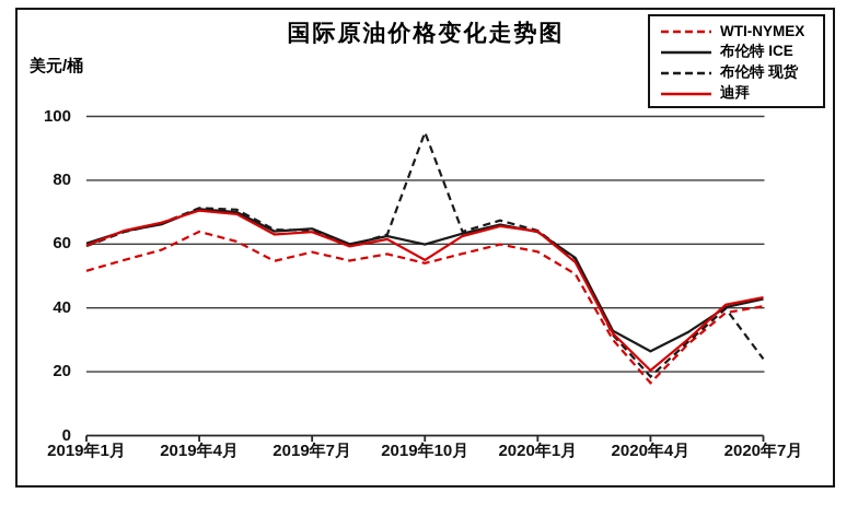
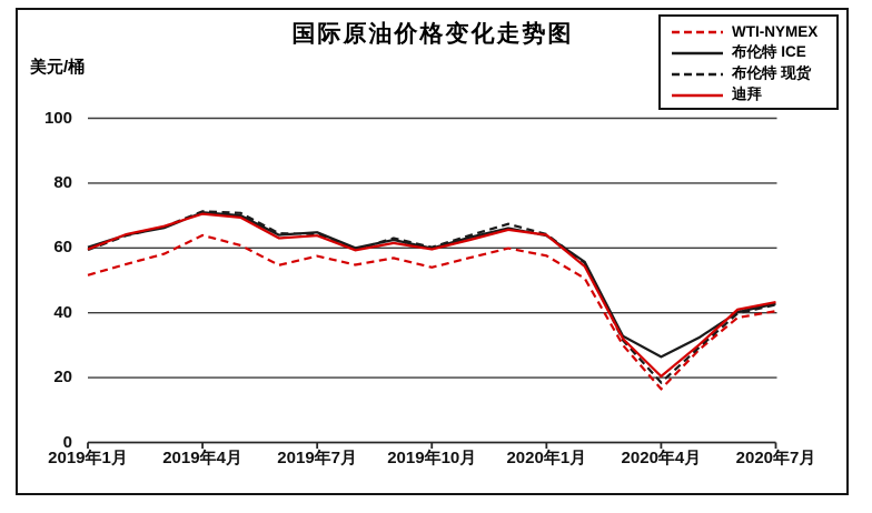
布伦特 现货/2019年10月: 95 -> 60
迪拜/2019年10月: 55 -> 60
布伦特 现货/2020年7月: 24 -> 42
